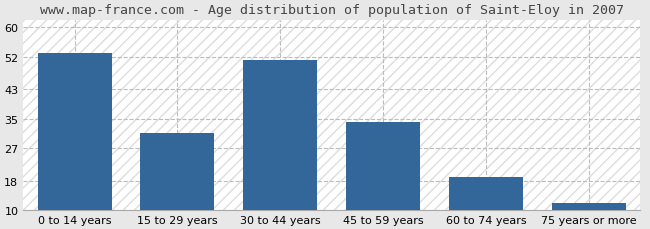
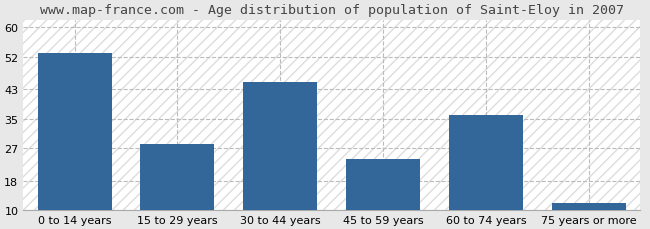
15 to 29 years: 31 -> 28
30 to 44 years: 51 -> 45
45 to 59 years: 34 -> 24
60 to 74 years: 19 -> 36
